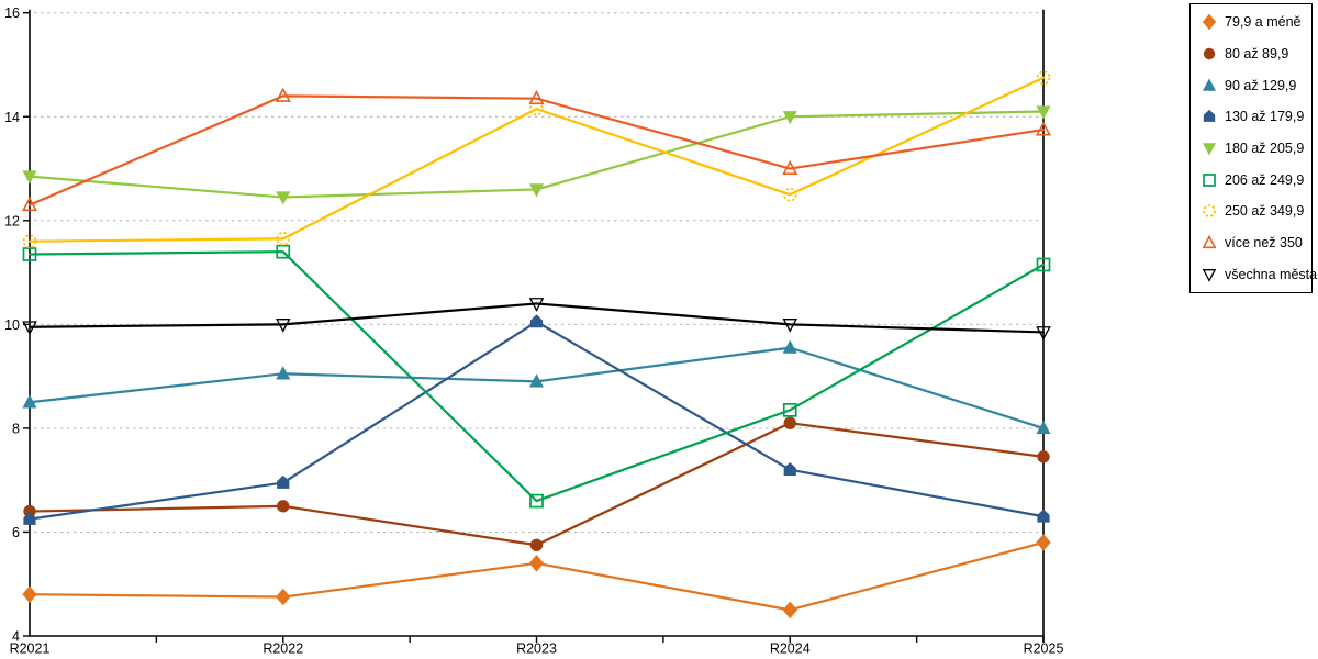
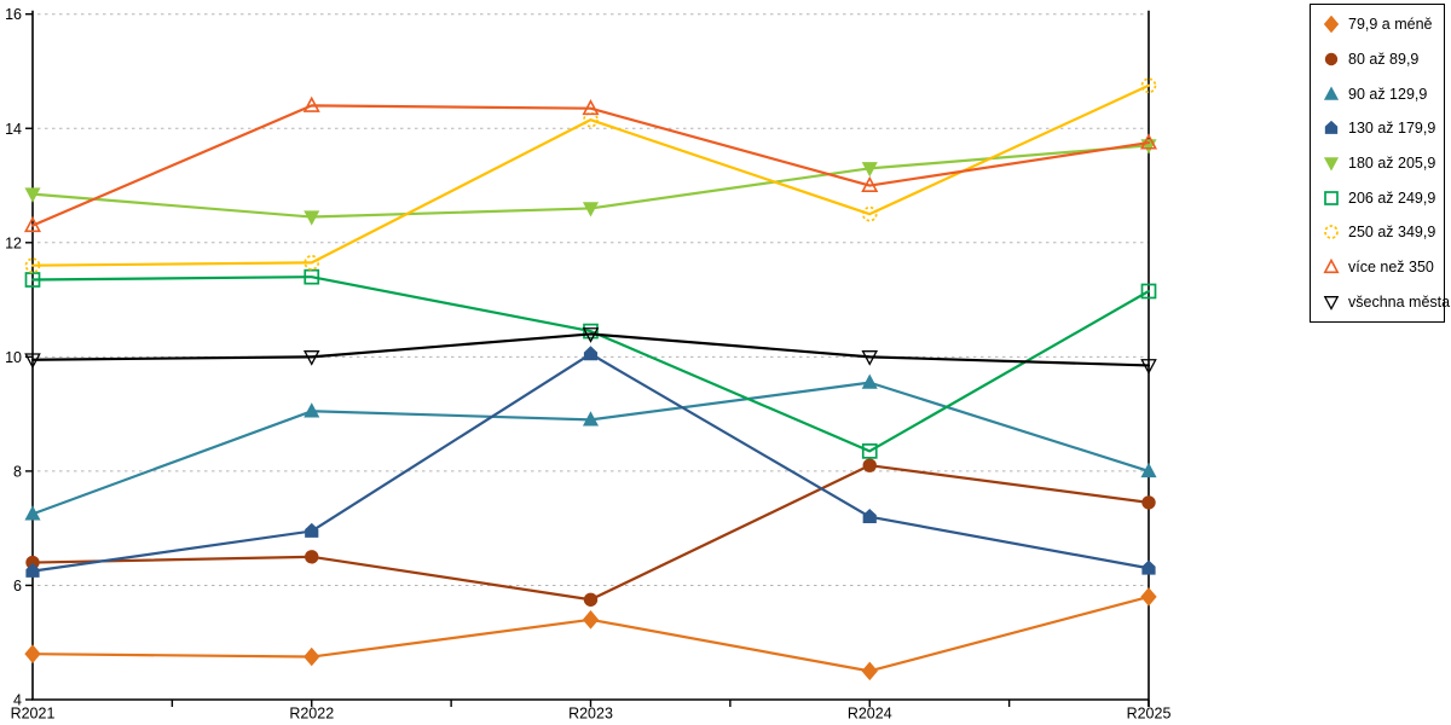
90 až 129,9/R2021: 8.5 -> 7.2
206 až 249,9/R2023: 6.6 -> 10.4
180 až 205,9/R2024: 14.0 -> 13.3
180 až 205,9/R2025: 14.1 -> 13.7
